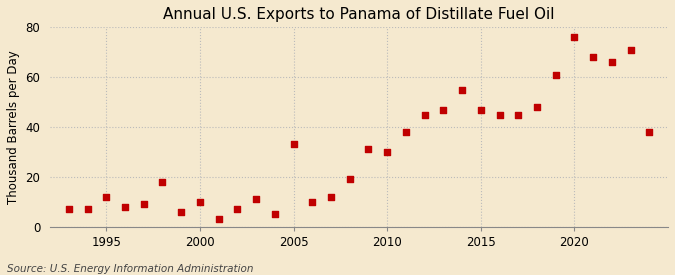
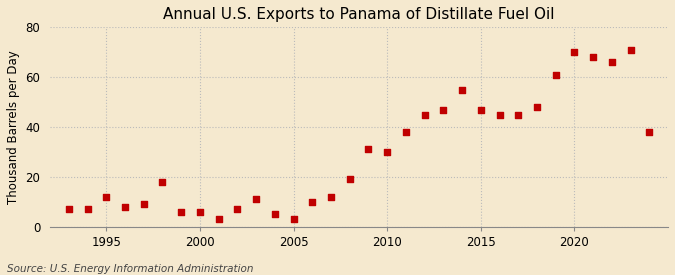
2000: 10 -> 6
2005: 33 -> 3
2020: 76 -> 70
